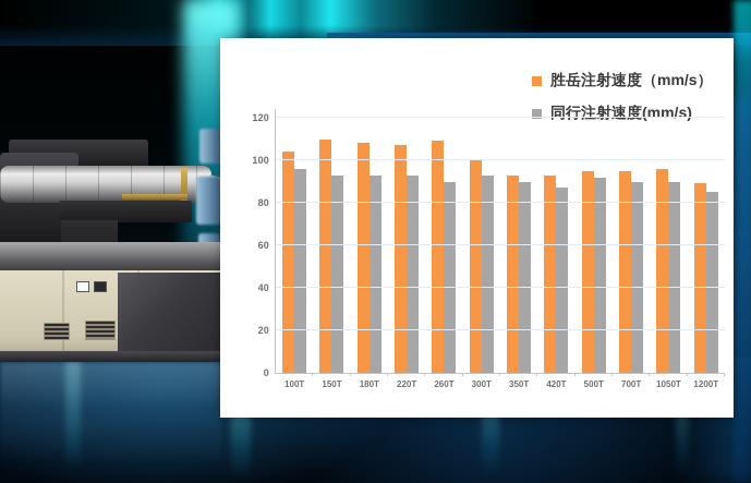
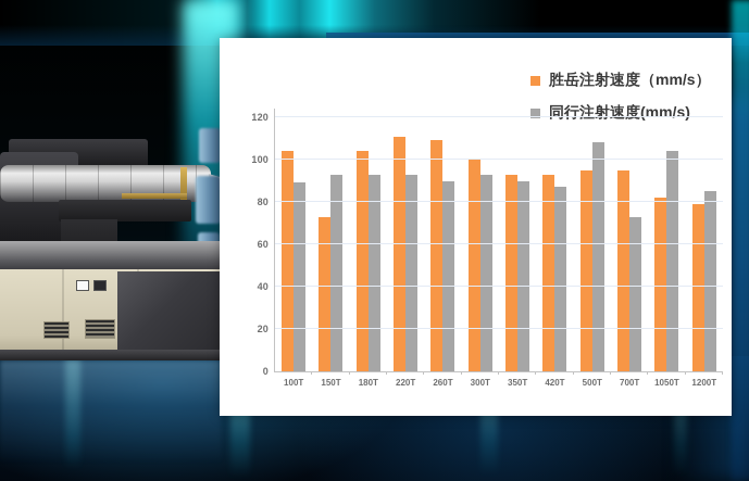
同行注射速度(mm/s)/100T: 96 -> 89
胜岳注射速度（mm/s）/150T: 110 -> 73
胜岳注射速度（mm/s）/180T: 108 -> 104
胜岳注射速度（mm/s）/220T: 107 -> 111
同行注射速度(mm/s)/500T: 92 -> 108
同行注射速度(mm/s)/700T: 90 -> 73
胜岳注射速度（mm/s）/1050T: 96 -> 82
同行注射速度(mm/s)/1050T: 90 -> 104
胜岳注射速度（mm/s）/1200T: 89 -> 79
